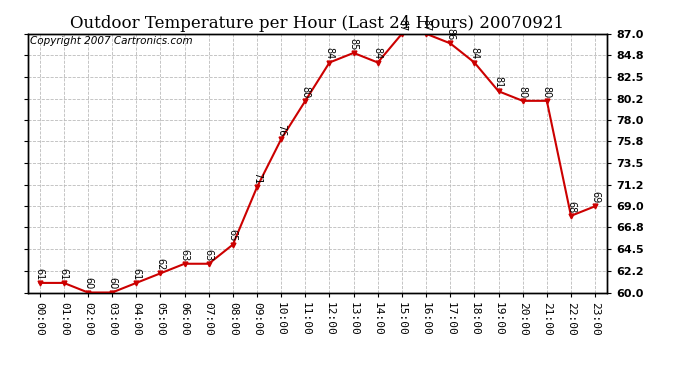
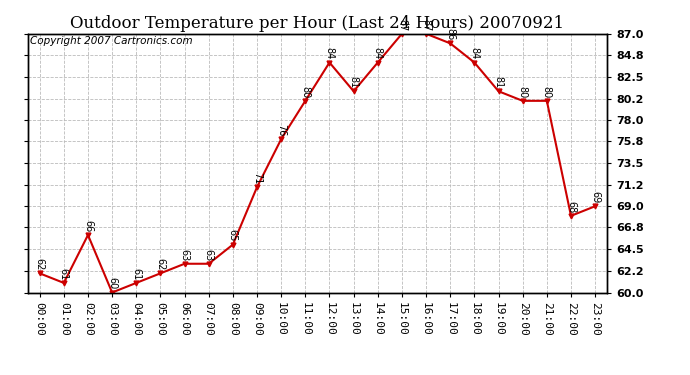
00:00: 61 -> 62
02:00: 60 -> 66
13:00: 85 -> 81
